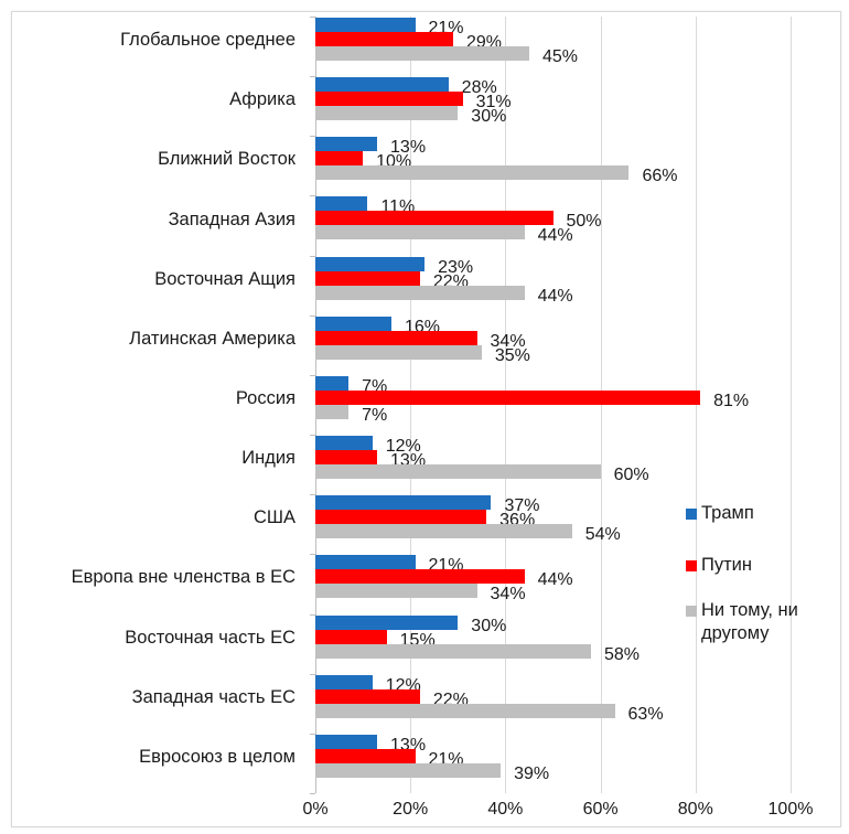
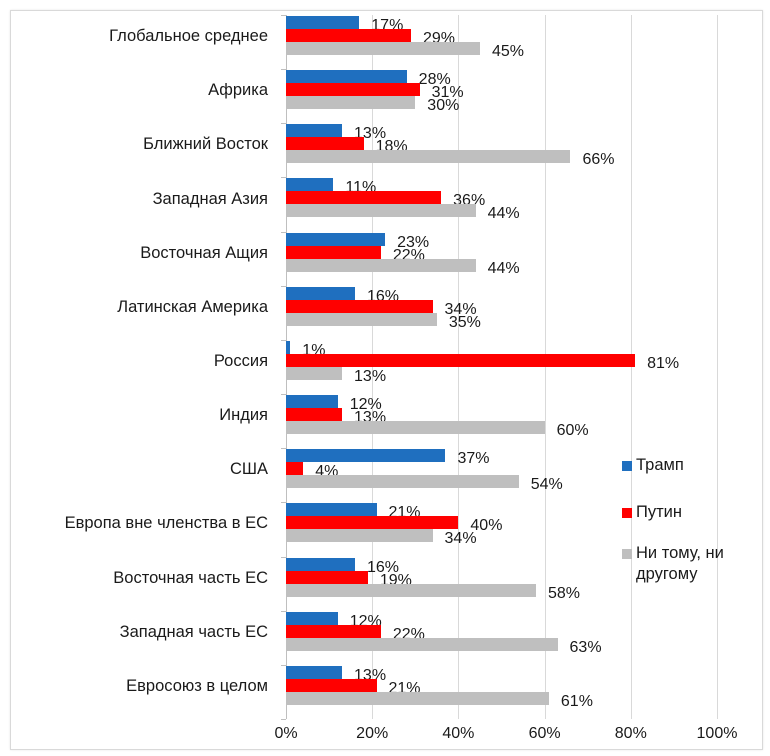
Трамп/Глобальное среднее: 21% -> 17%
Путин/Ближний Восток: 10% -> 18%
Путин/Западная Азия: 50% -> 36%
Трамп/Россия: 7% -> 1%
Ни тому, ни другому/Россия: 7% -> 13%
Путин/США: 36% -> 4%
Путин/Европа вне членства в ЕС: 44% -> 40%
Трамп/Восточная часть ЕС: 30% -> 16%
Путин/Восточная часть ЕС: 15% -> 19%
Ни тому, ни другому/Евросоюз в целом: 39% -> 61%
